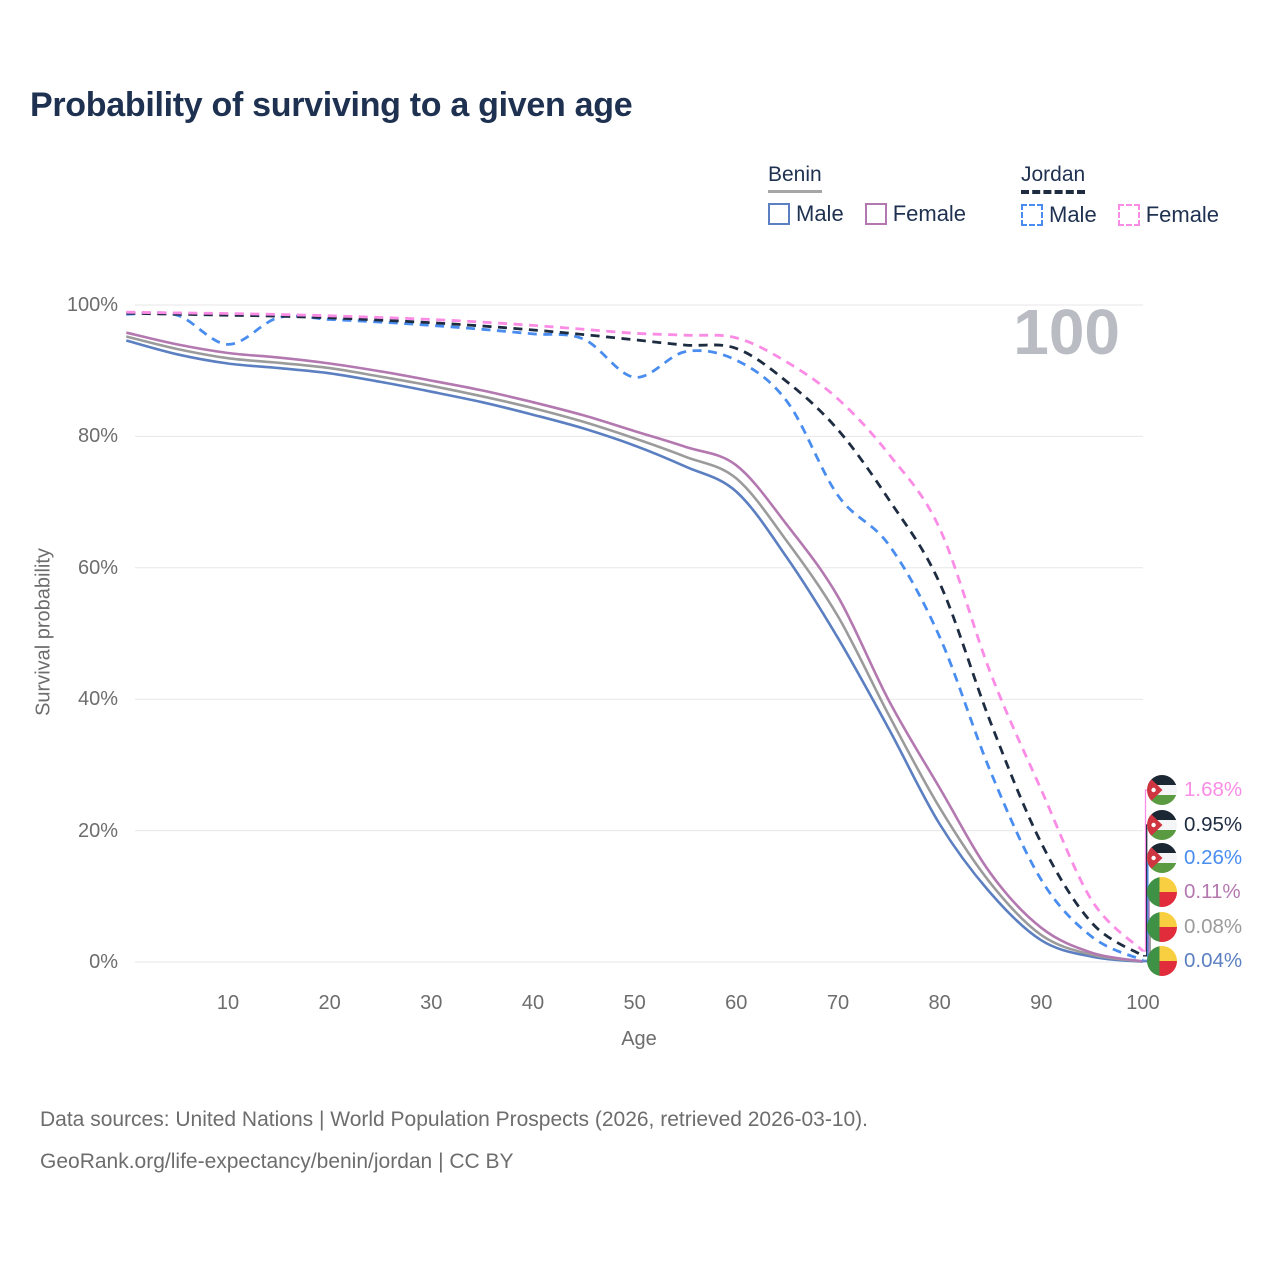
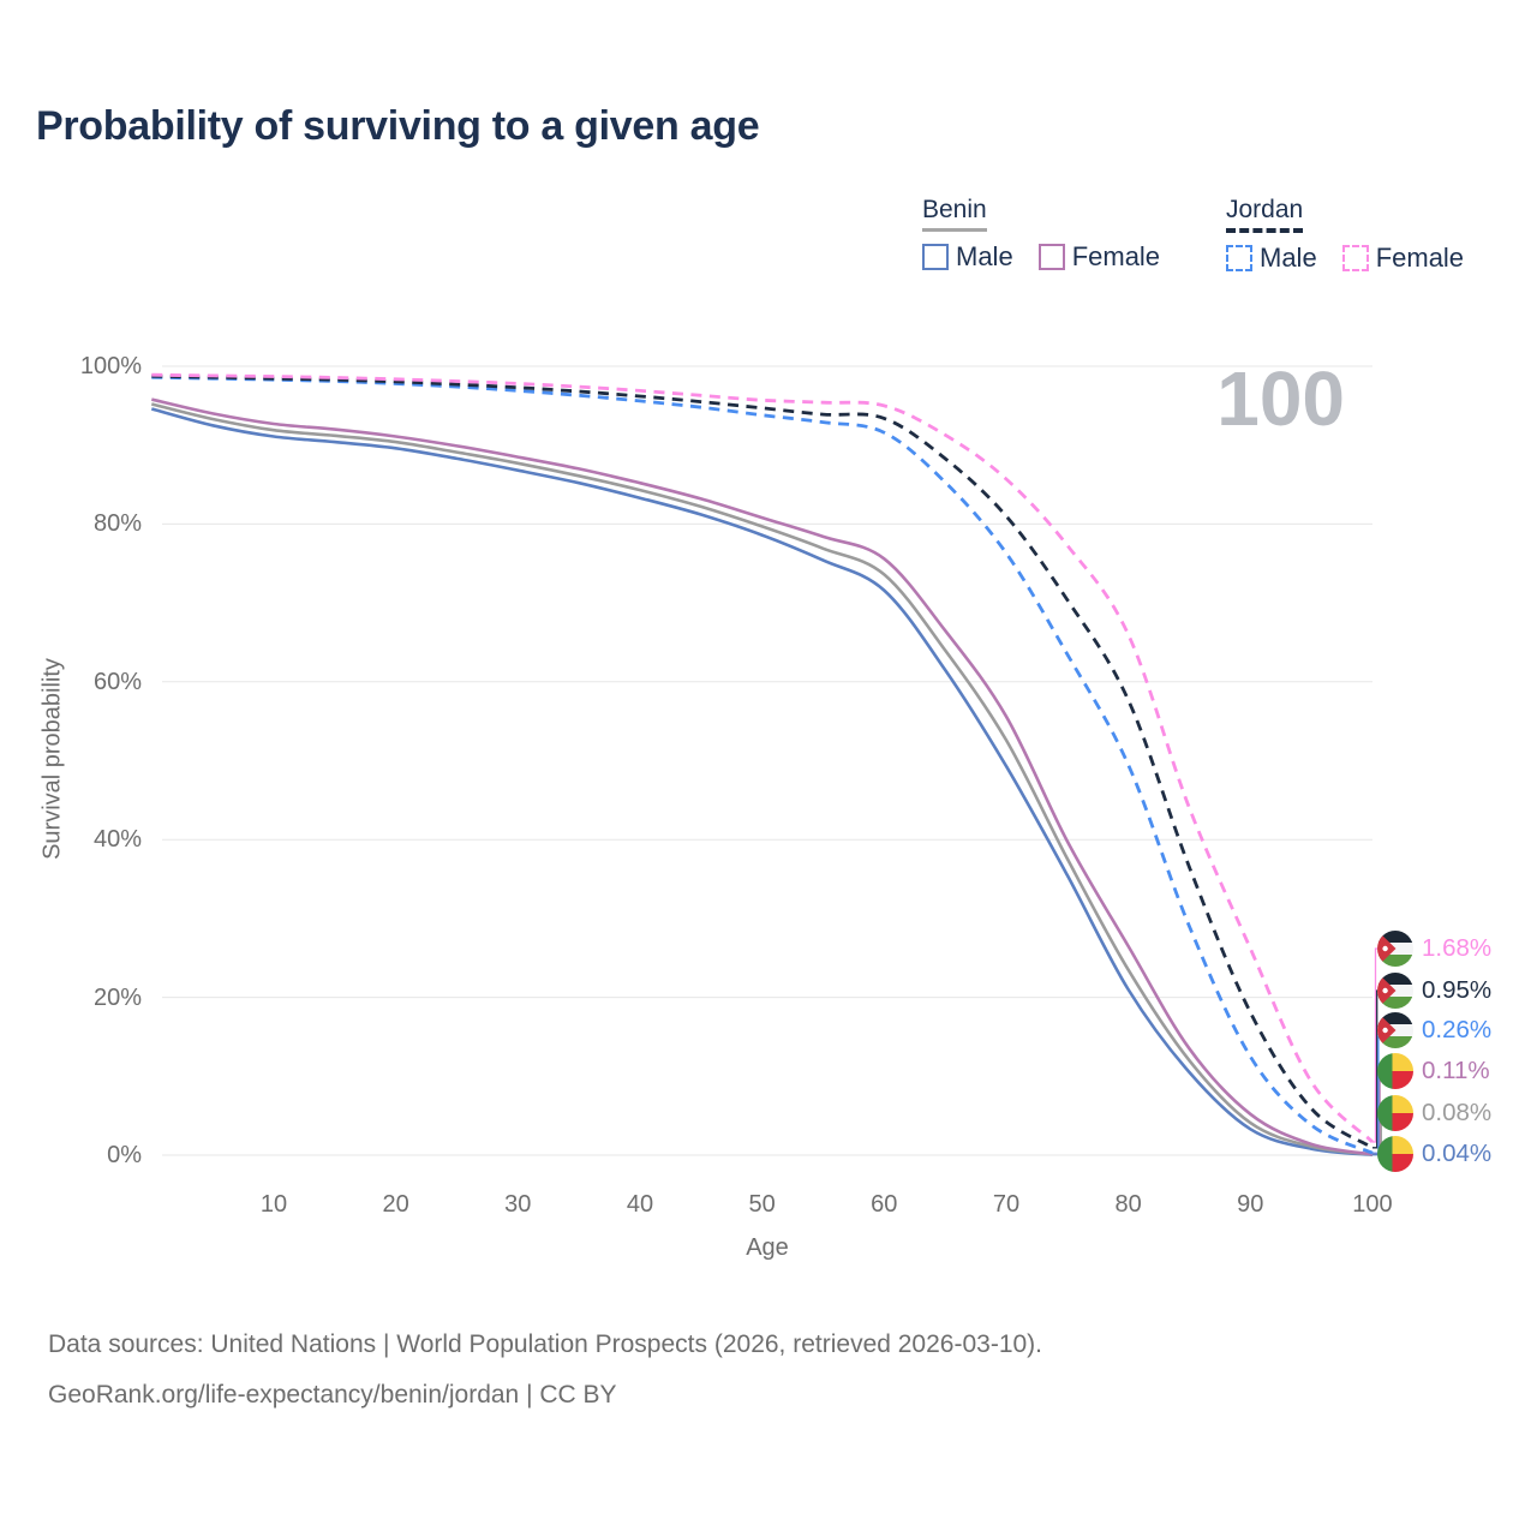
Jordan Male/10: 94% -> 98%
Jordan Male/50: 89% -> 94%
Jordan Male/70: 71% -> 76%
